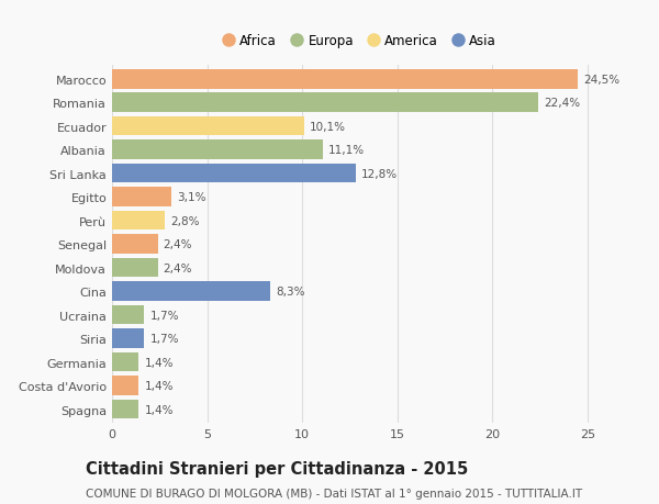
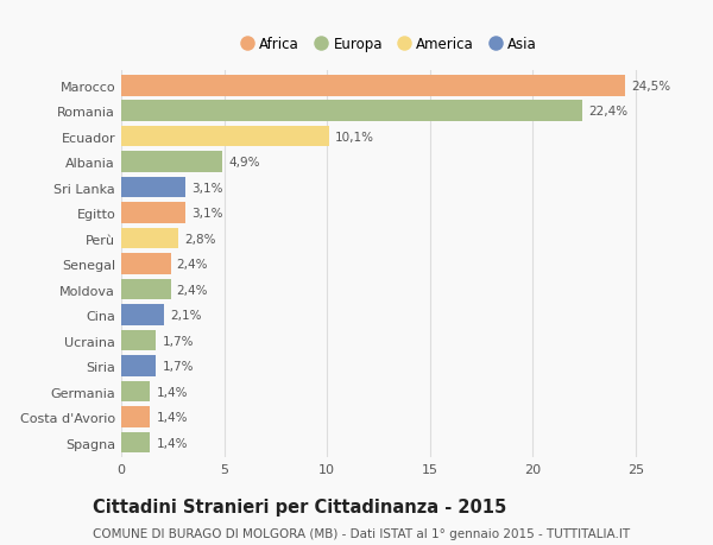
Albania: 11,1% -> 4,9%
Sri Lanka: 12,8% -> 3,1%
Cina: 8,3% -> 2,1%
